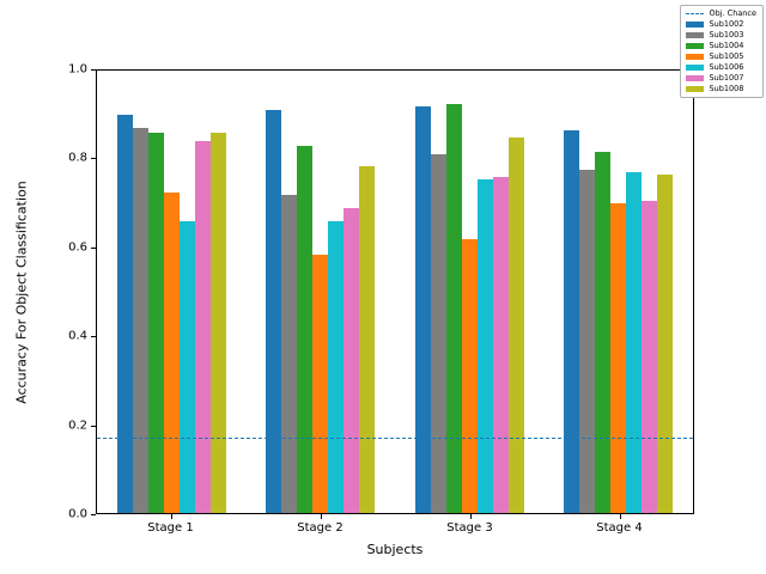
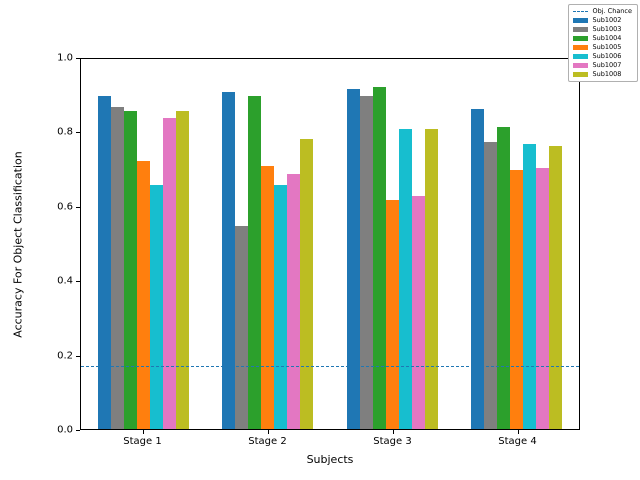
Sub1003/Stage 2: 0.72 -> 0.55
Sub1004/Stage 2: 0.83 -> 0.90
Sub1005/Stage 2: 0.58 -> 0.71
Sub1003/Stage 3: 0.81 -> 0.90
Sub1006/Stage 3: 0.76 -> 0.81
Sub1007/Stage 3: 0.76 -> 0.63
Sub1008/Stage 3: 0.85 -> 0.81
